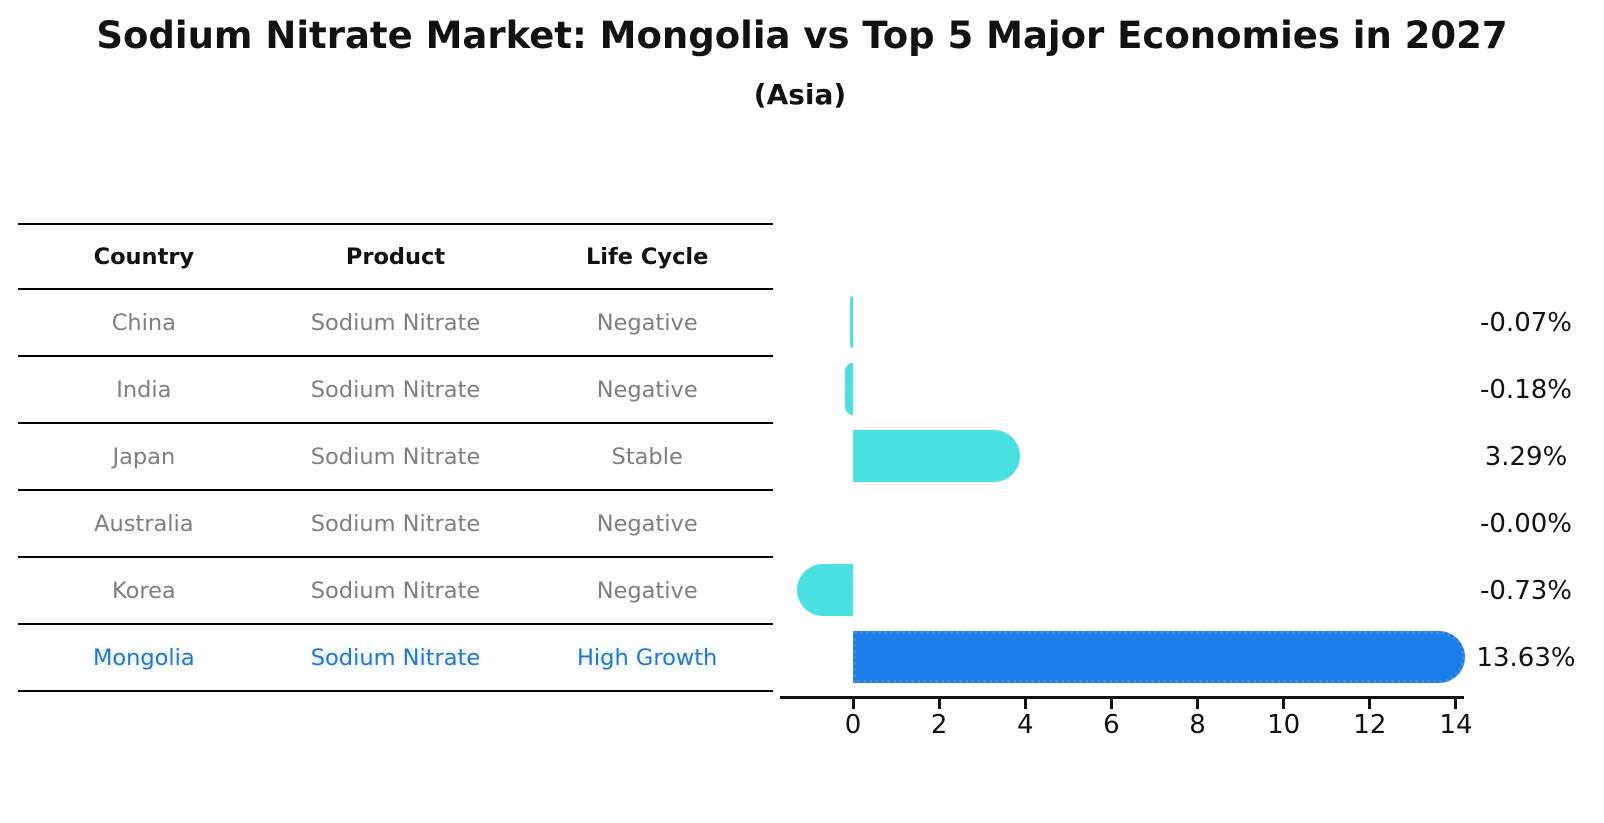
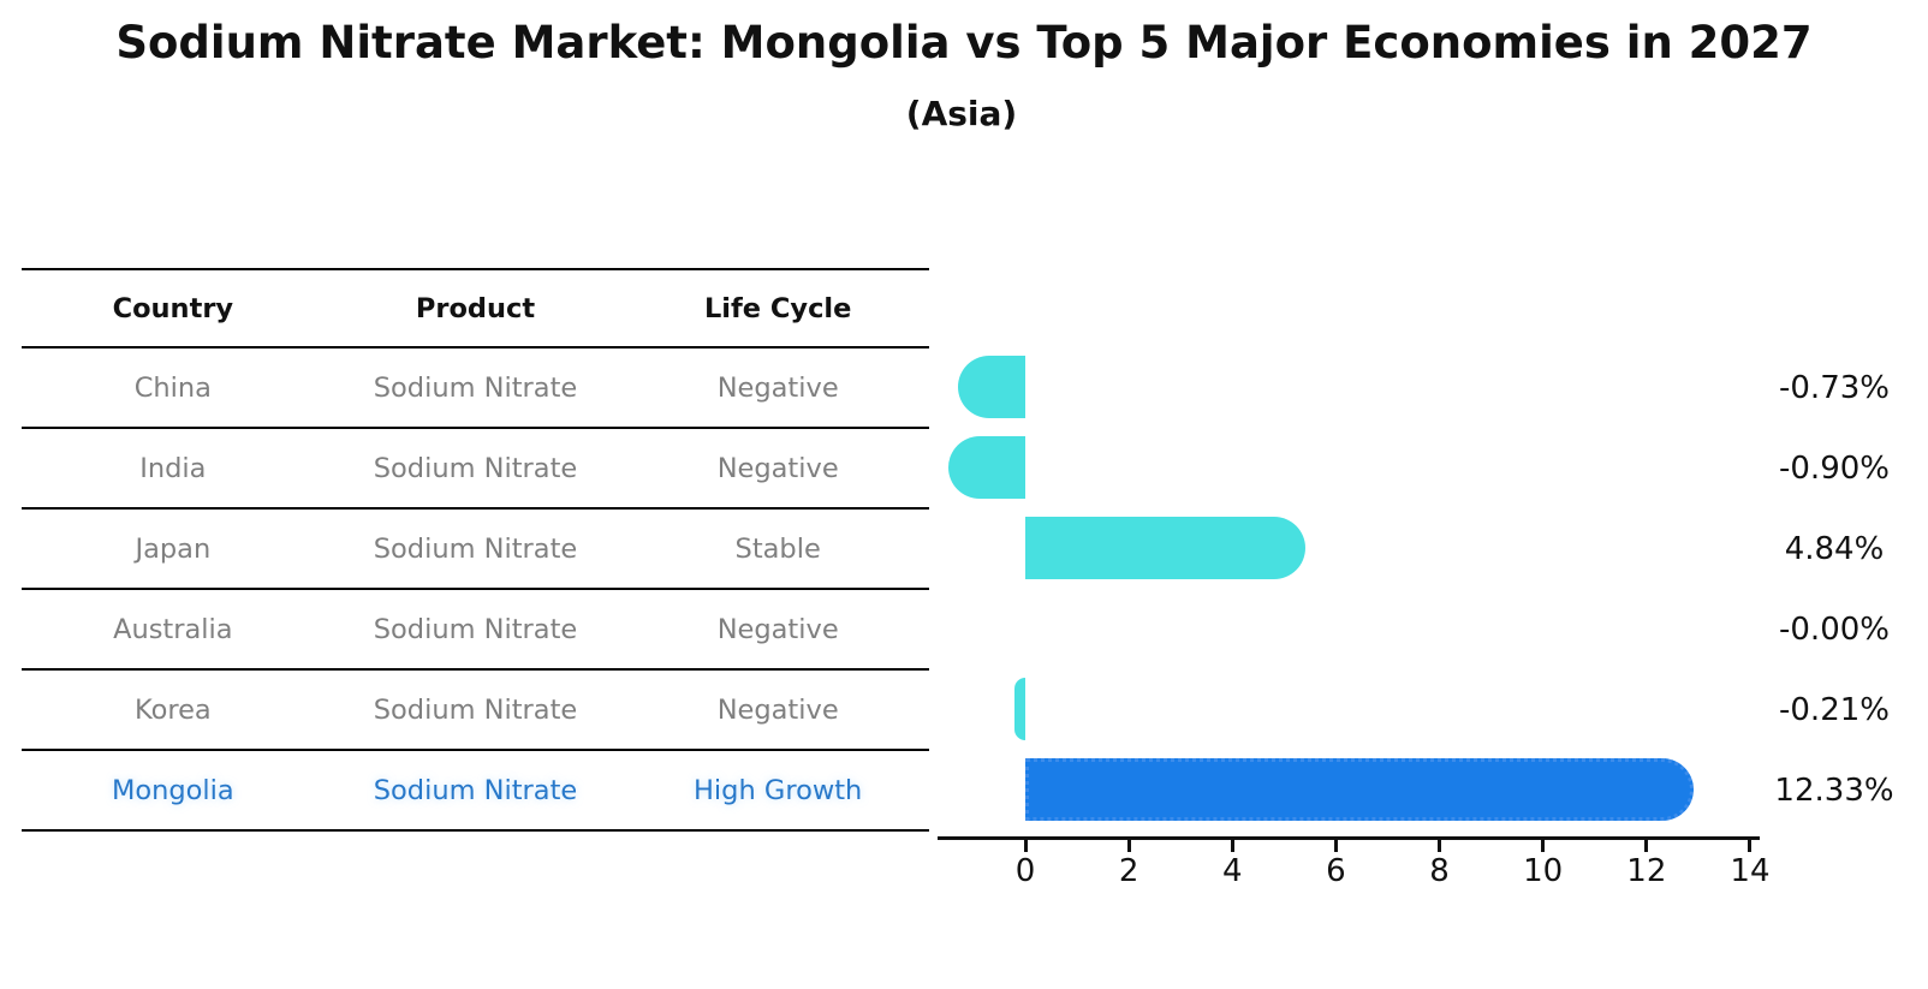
China: -0.07% -> -0.73%
India: -0.18% -> -0.90%
Japan: 3.29% -> 4.84%
Korea: -0.73% -> -0.21%
Mongolia: 13.63% -> 12.33%
